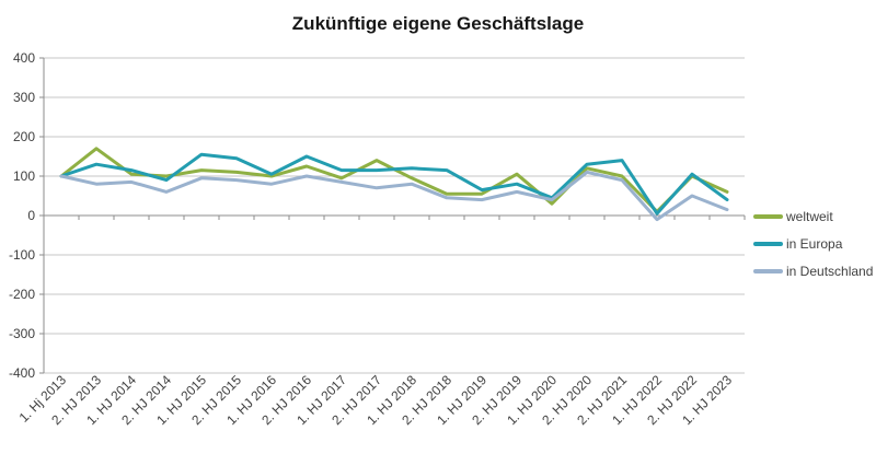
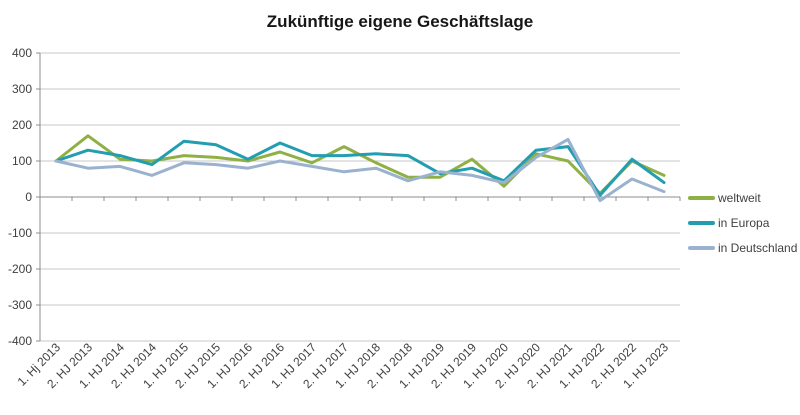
in Deutschland/1. HJ 2019: 40 -> 70
in Deutschland/2. HJ 2021: 90 -> 160
